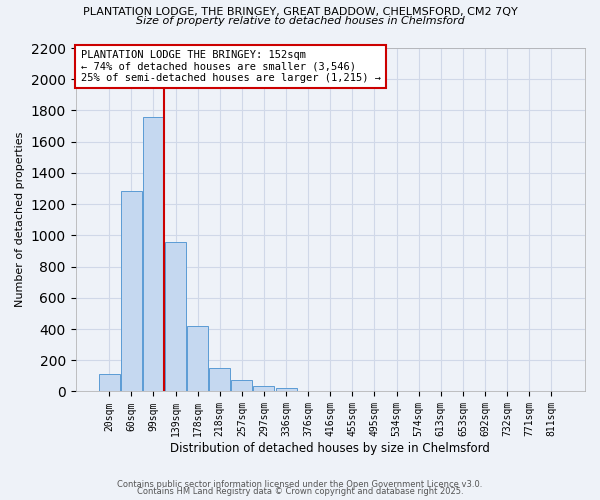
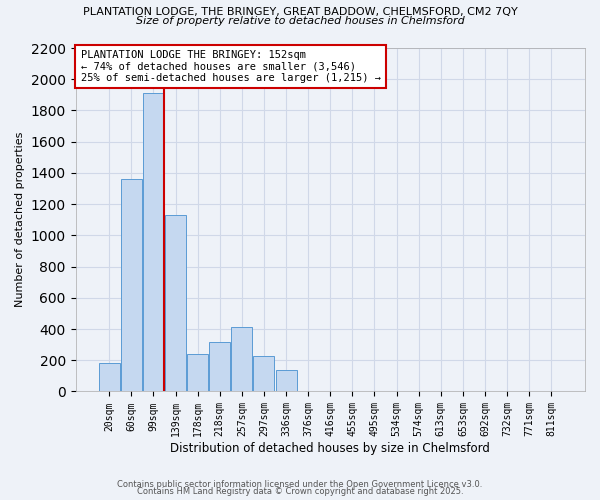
20sqm: 110 -> 180
60sqm: 1280 -> 1360
99sqm: 1760 -> 1910
139sqm: 960 -> 1130
178sqm: 420 -> 240
218sqm: 150 -> 320
257sqm: 80 -> 410
297sqm: 40 -> 230
336sqm: 20 -> 140
